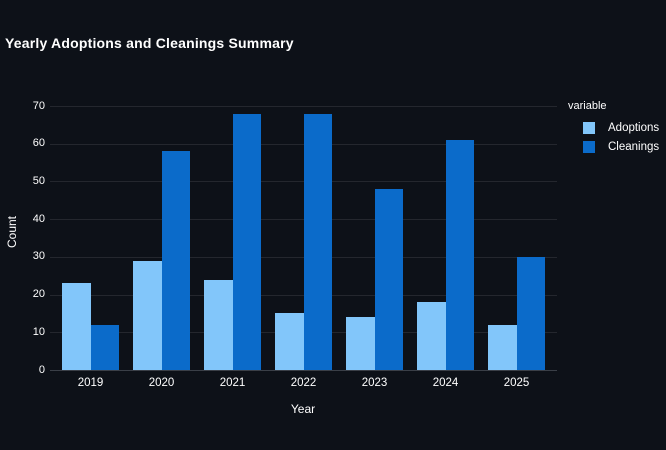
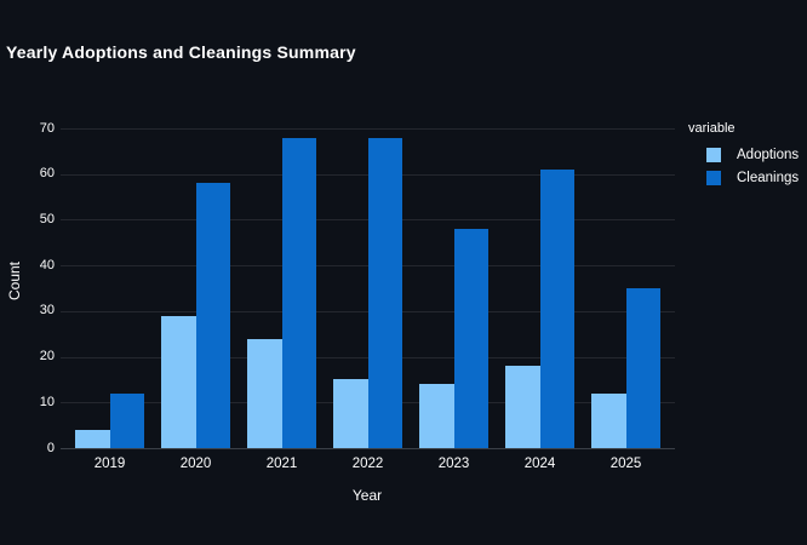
Adoptions/2019: 23 -> 4
Cleanings/2025: 30 -> 35
